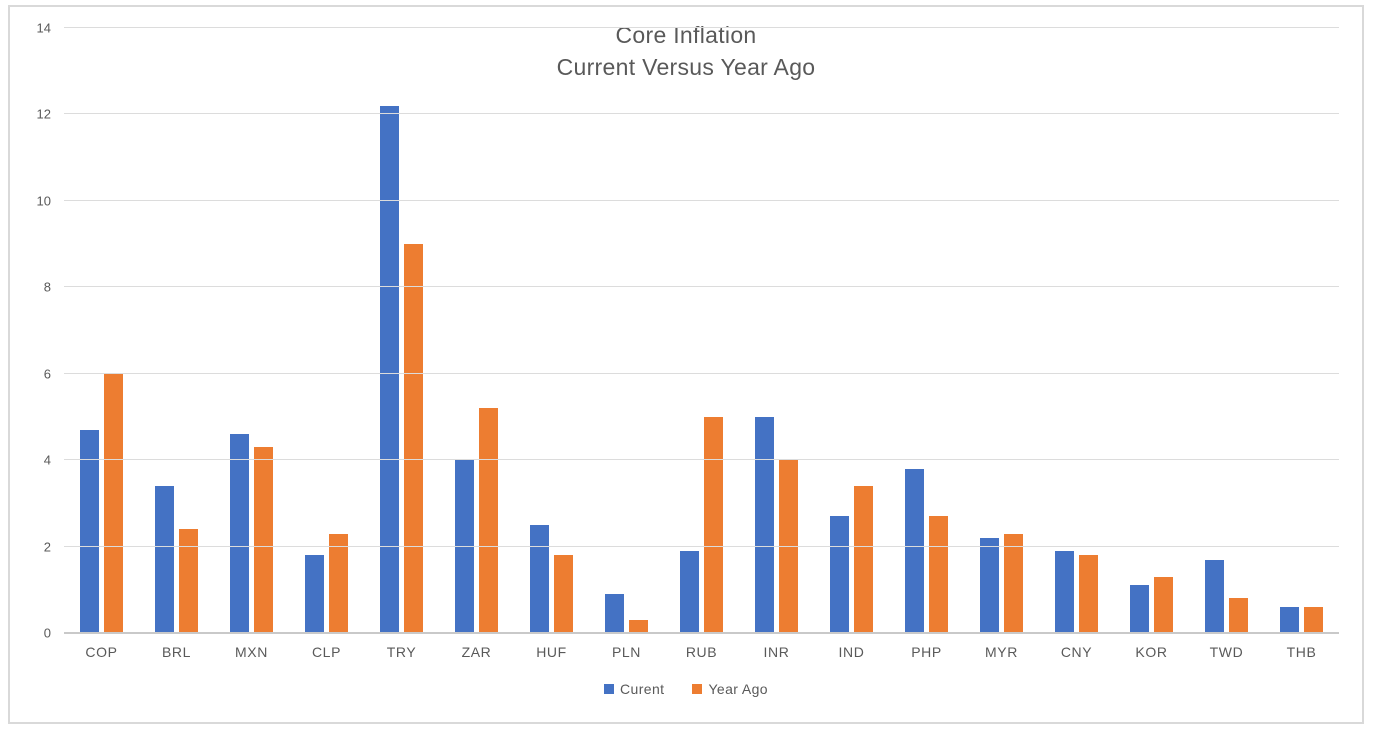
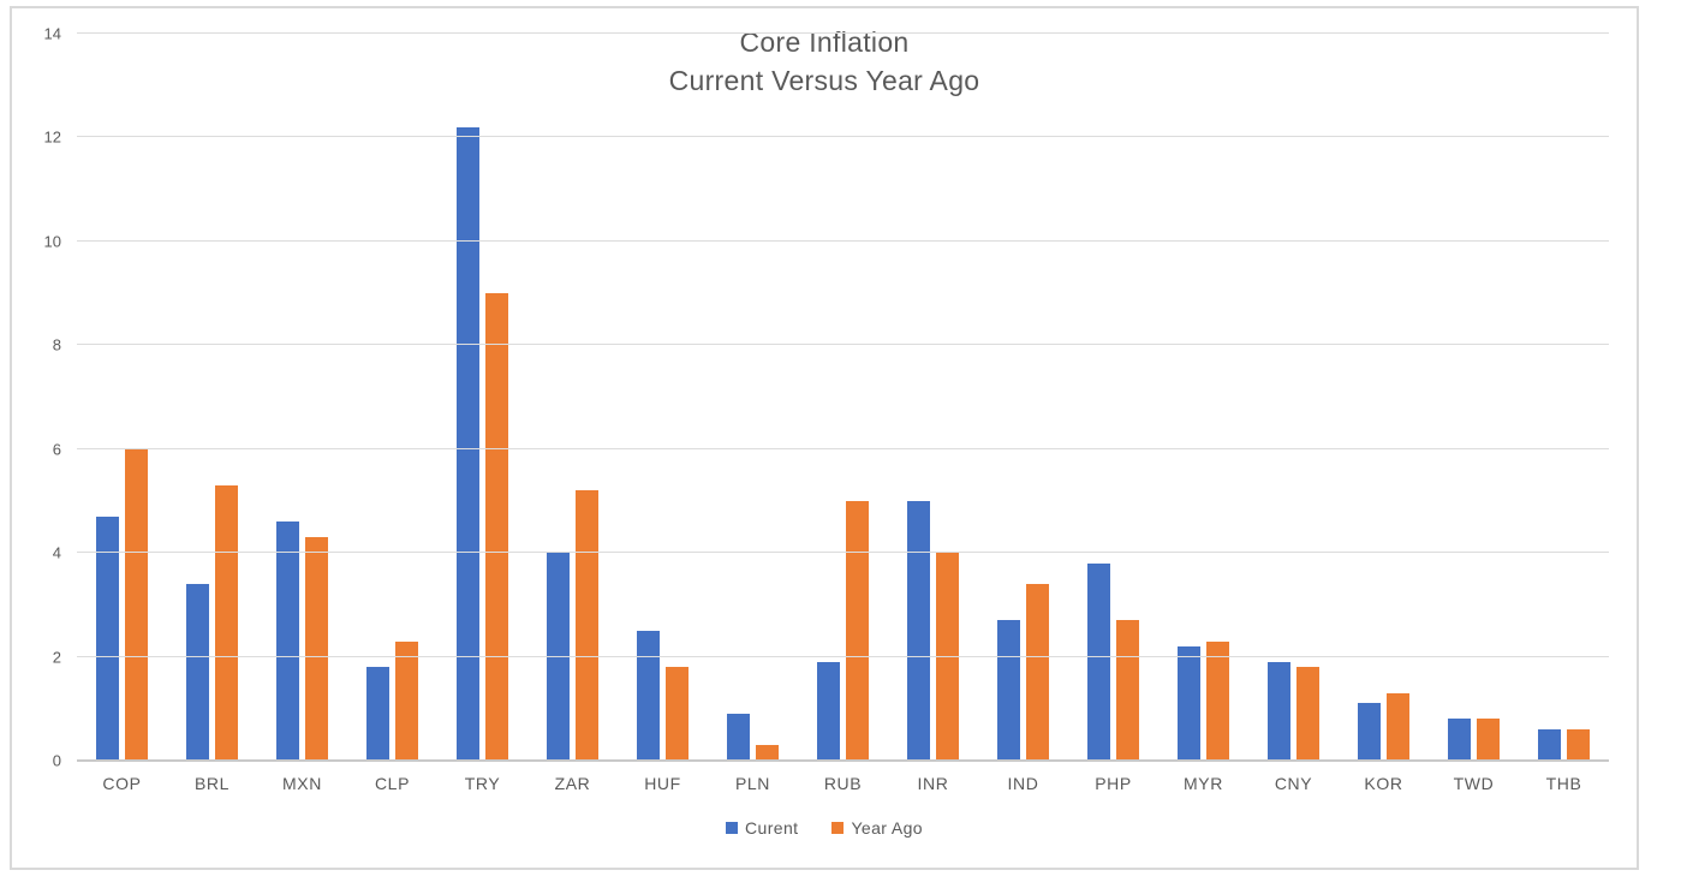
Year Ago/BRL: 2.4 -> 5.3
Curent/TWD: 1.7 -> 0.8
